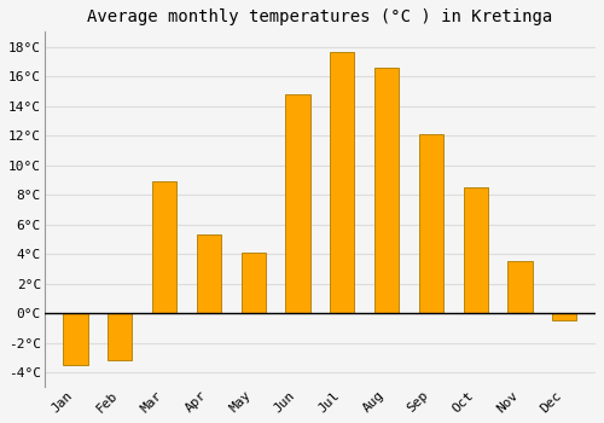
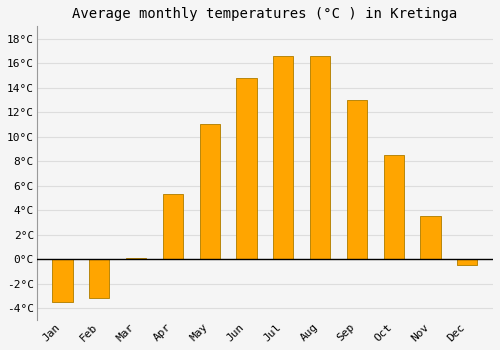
Mar: 8.9°C -> 0.1°C
May: 4.1°C -> 11.0°C
Jul: 17.6°C -> 16.6°C
Sep: 12.1°C -> 13.0°C
